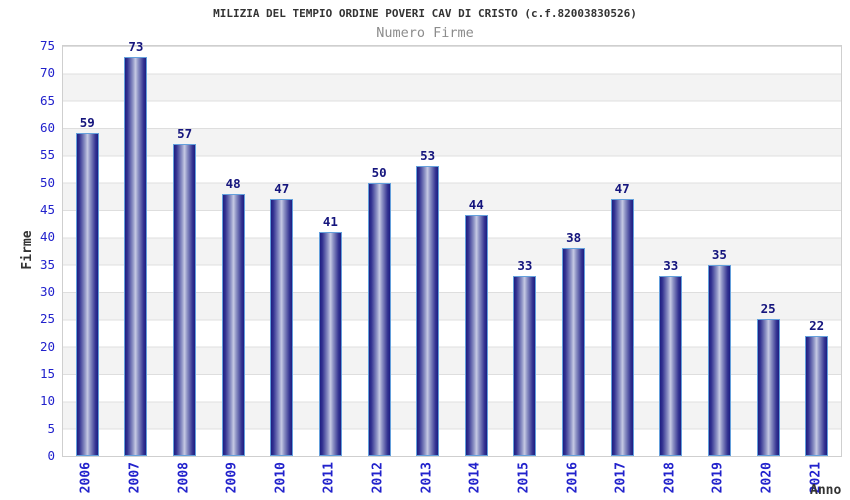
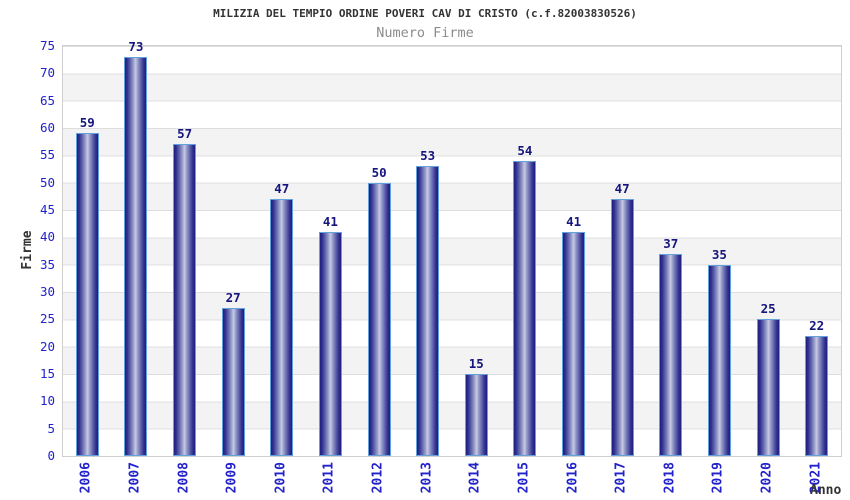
2009: 48 -> 27
2014: 44 -> 15
2015: 33 -> 54
2016: 38 -> 41
2018: 33 -> 37
